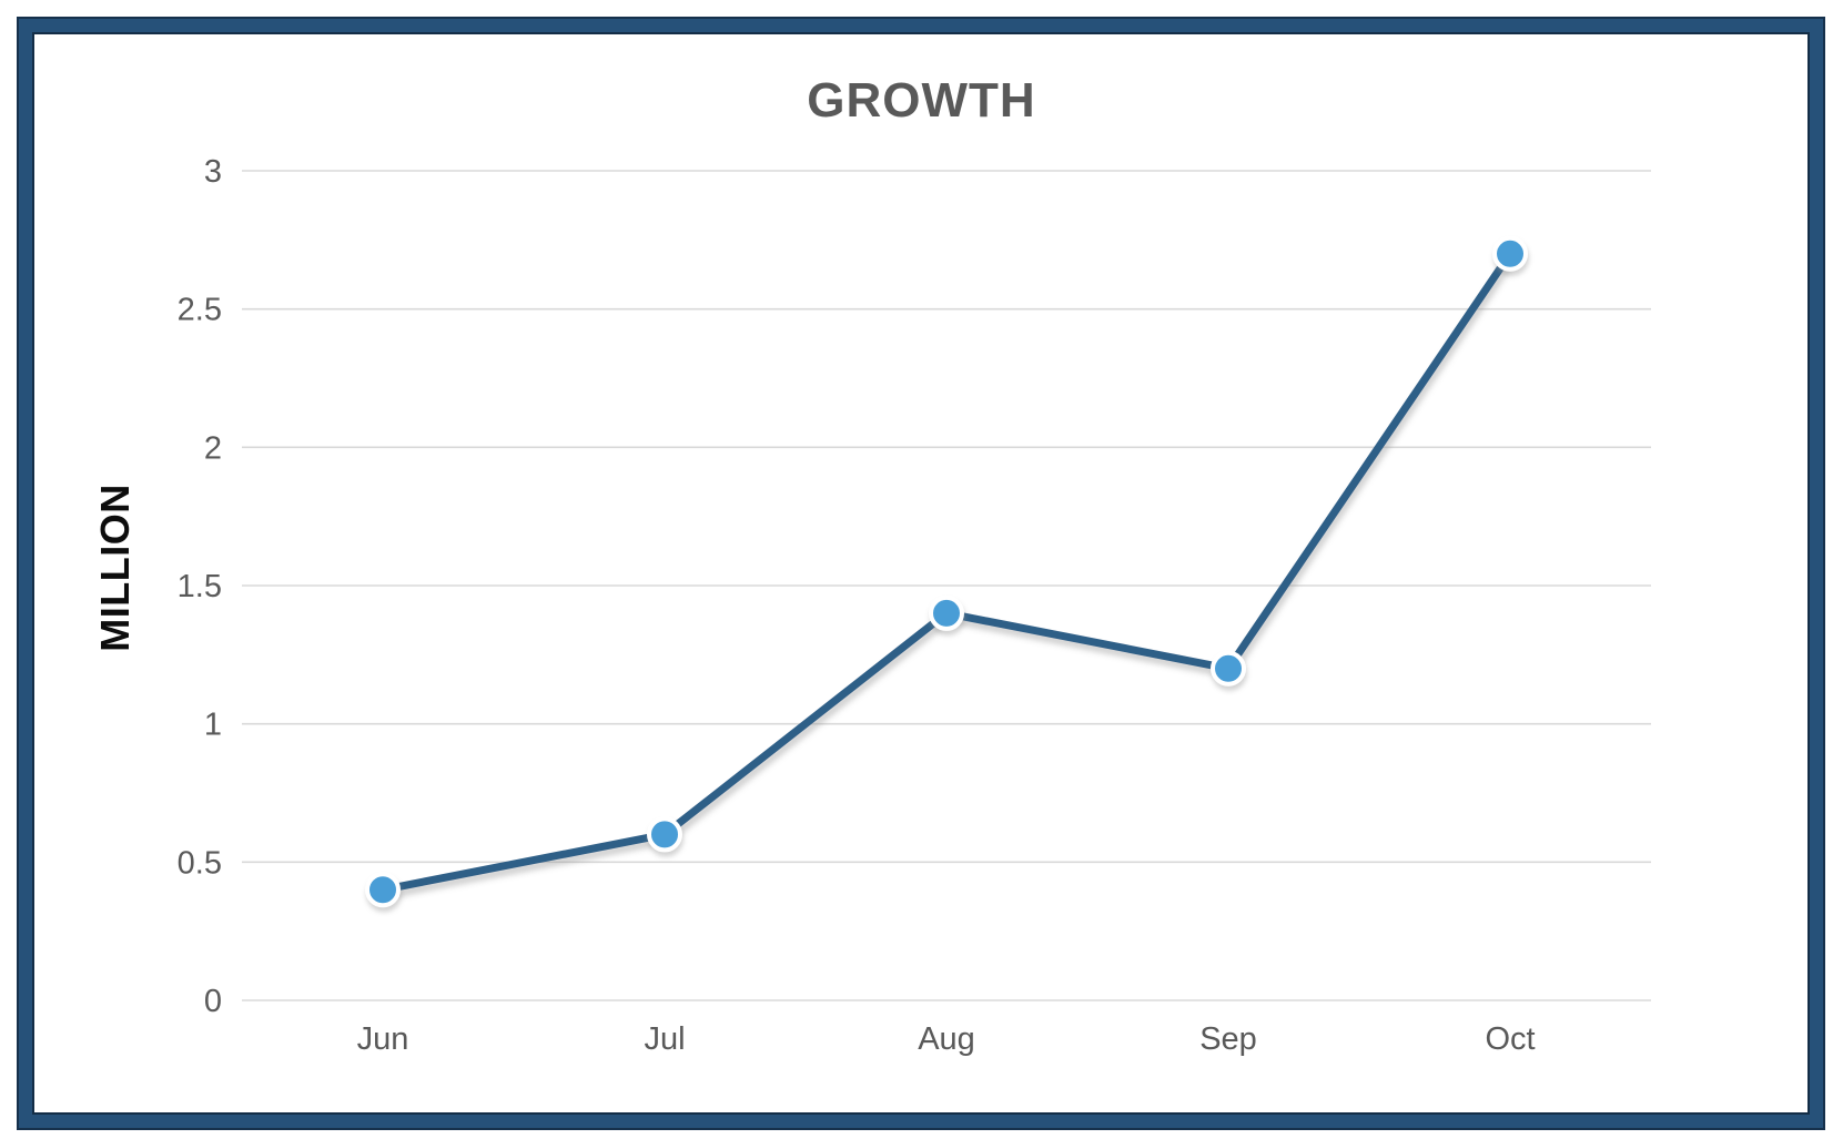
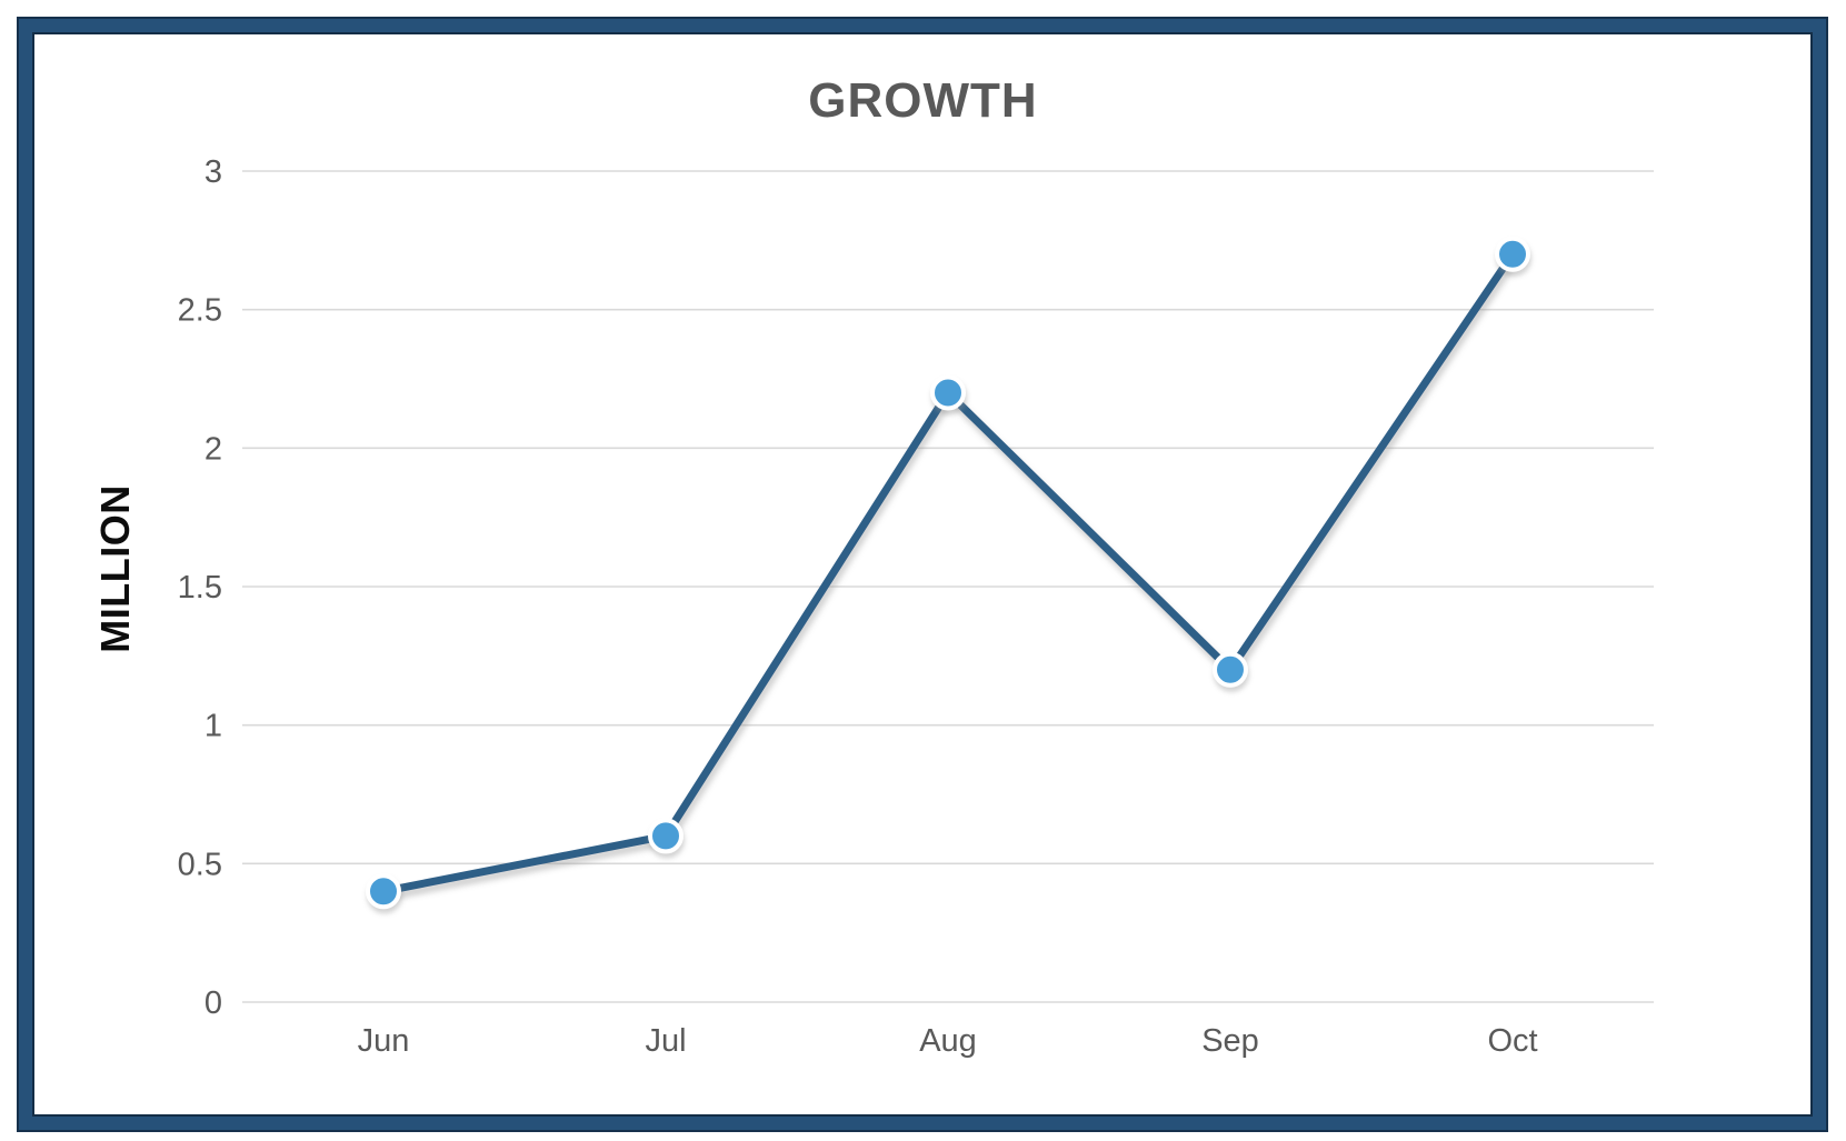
Aug: 1.4 -> 2.2
